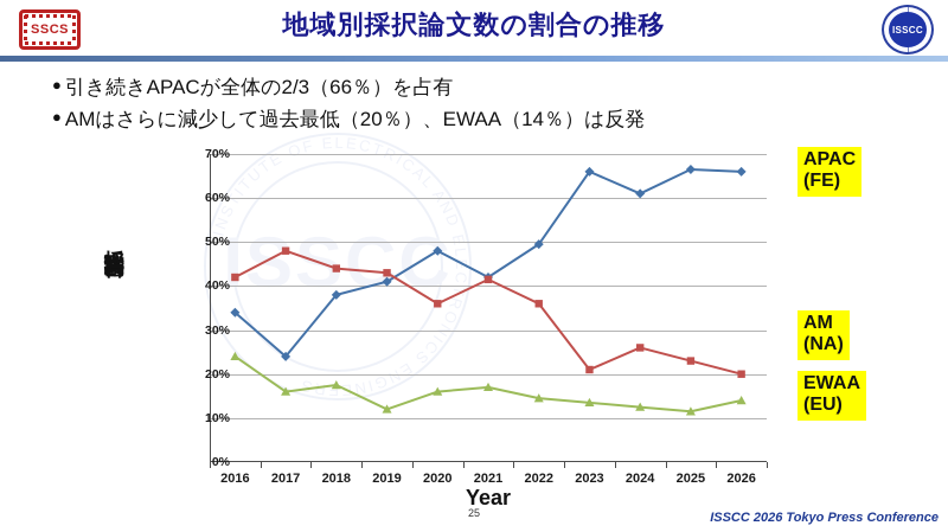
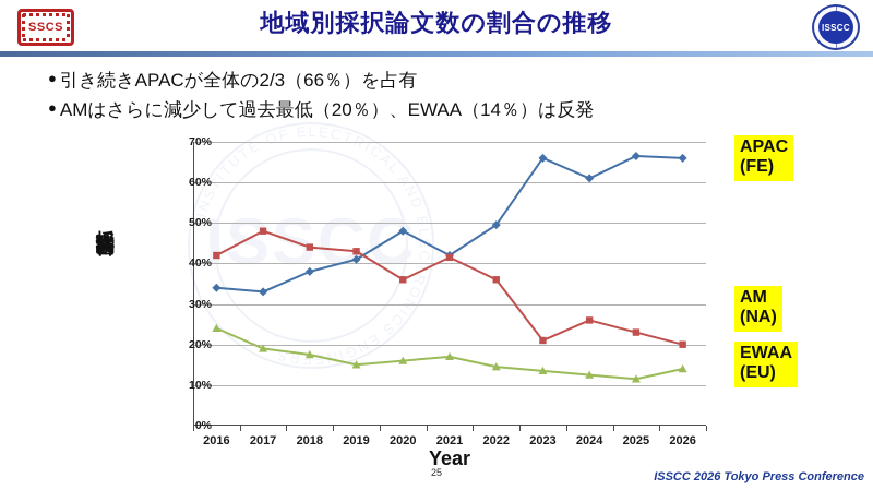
APAC (FE)/2017: 24% -> 33%
EWAA (EU)/2017: 16% -> 19%
EWAA (EU)/2019: 12% -> 15%
